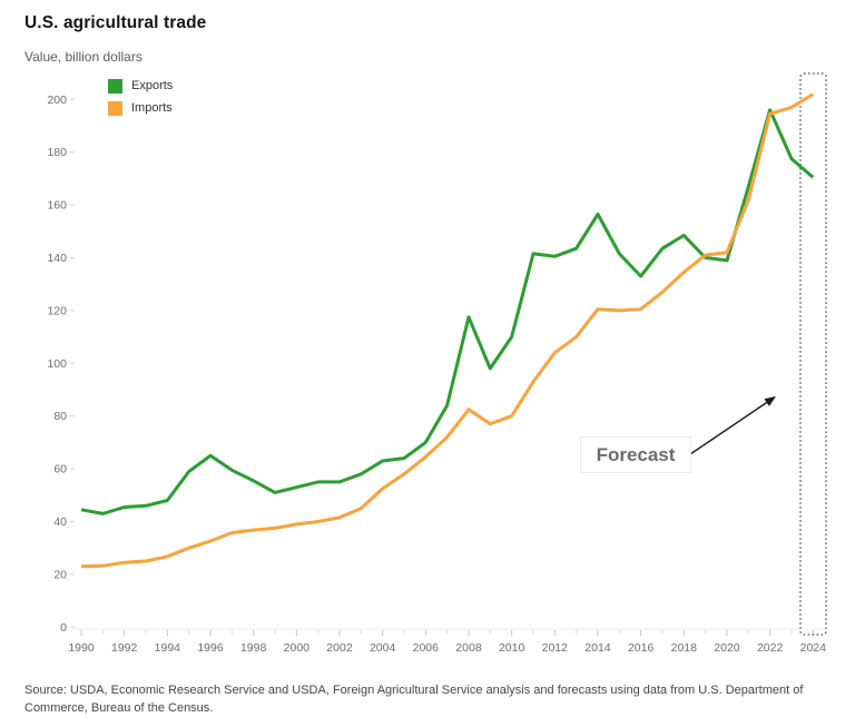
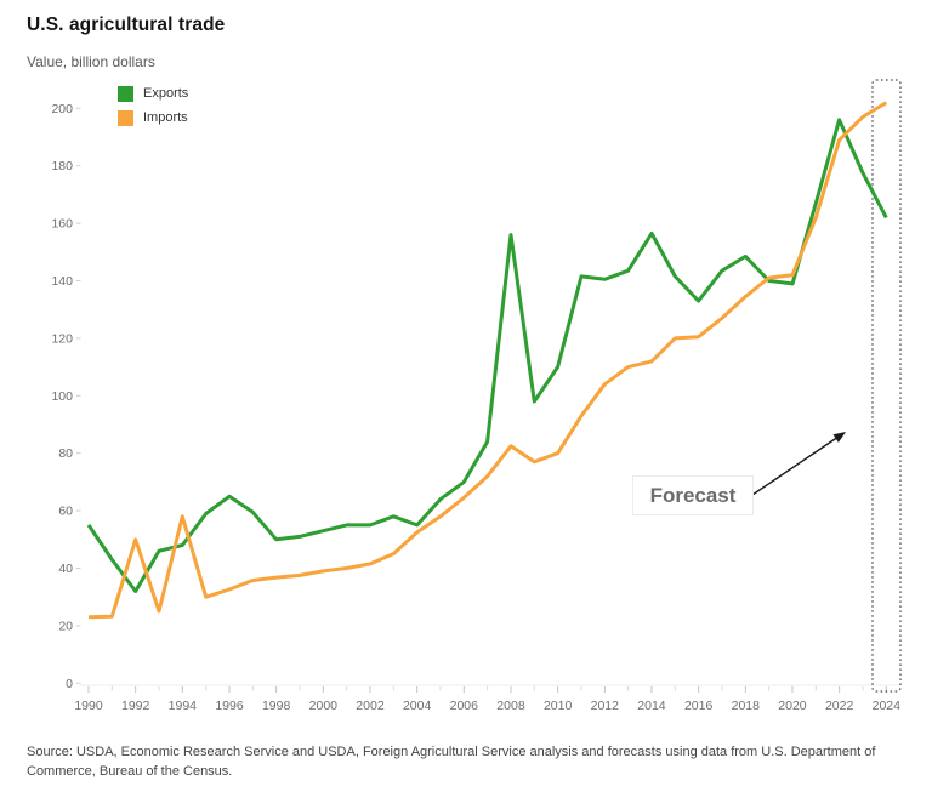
Exports/1990: 44 -> 55
Exports/1992: 46 -> 32
Imports/1992: 24 -> 50
Imports/1994: 27 -> 58
Exports/1998: 56 -> 50
Exports/2004: 63 -> 55
Exports/2008: 118 -> 156
Imports/2014: 120 -> 112
Imports/2022: 194 -> 189
Exports/2024: 170 -> 162
